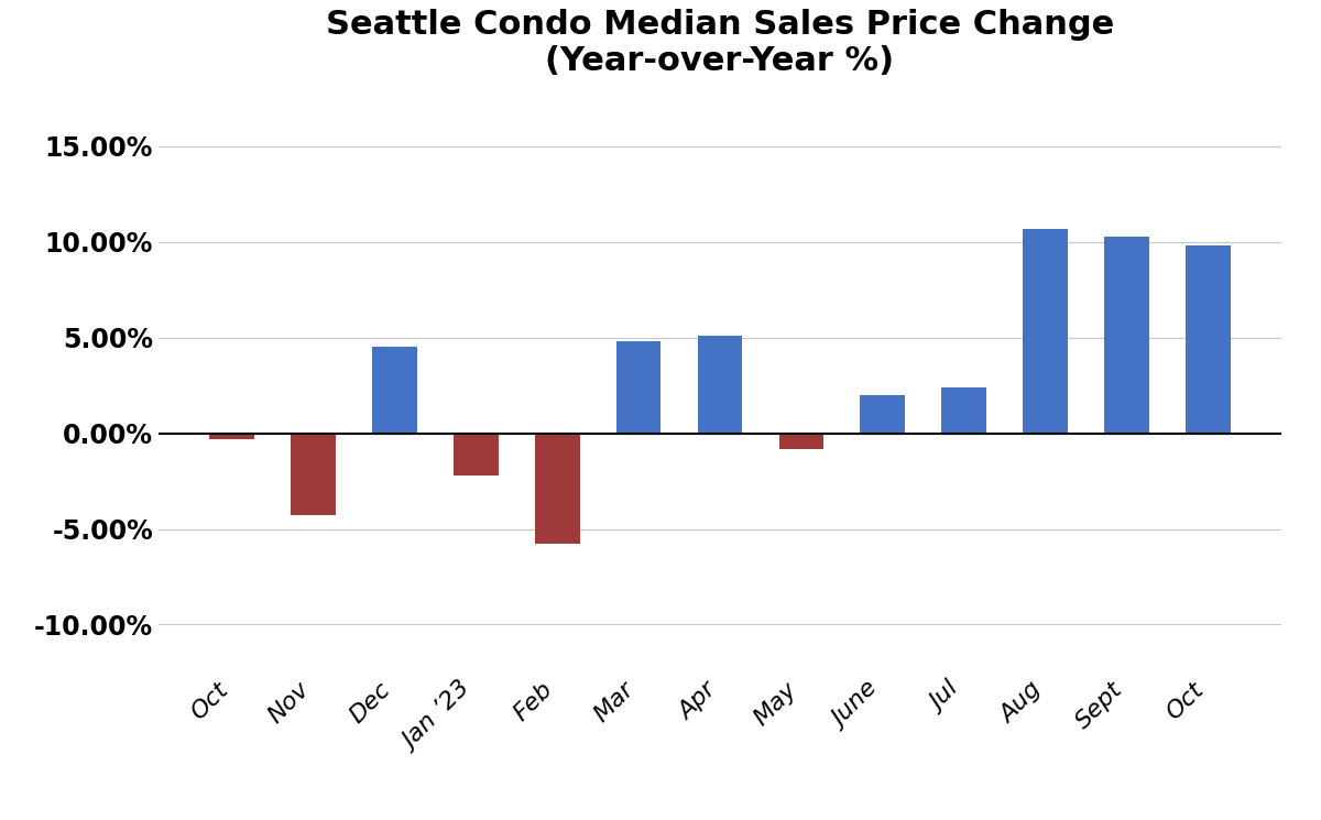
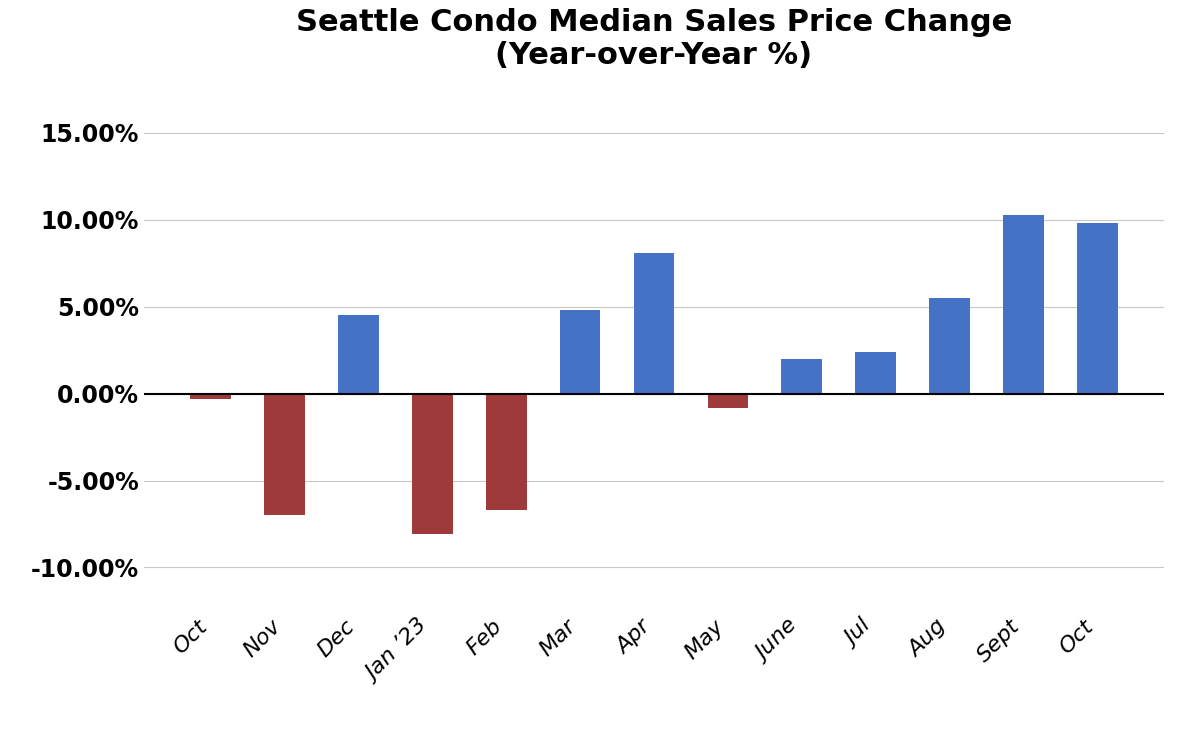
Nov: -4.3% -> -7.0%
Jan ’23: -2.2% -> -8.1%
Feb: -5.8% -> -6.7%
Apr: 5.1% -> 8.1%
Aug: 10.7% -> 5.5%
